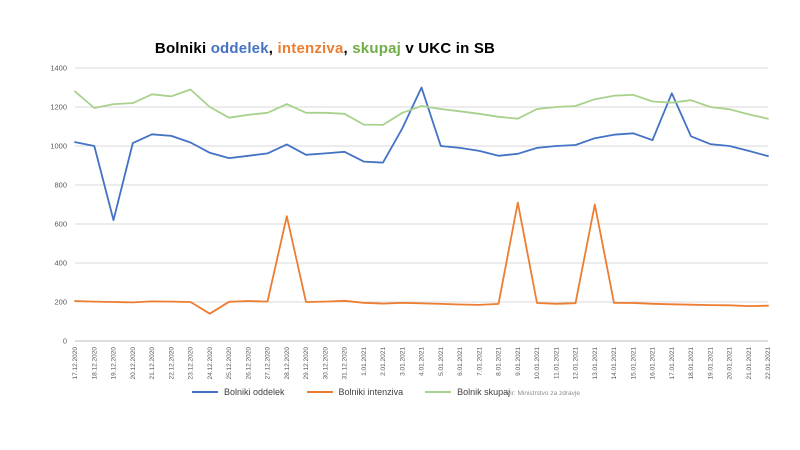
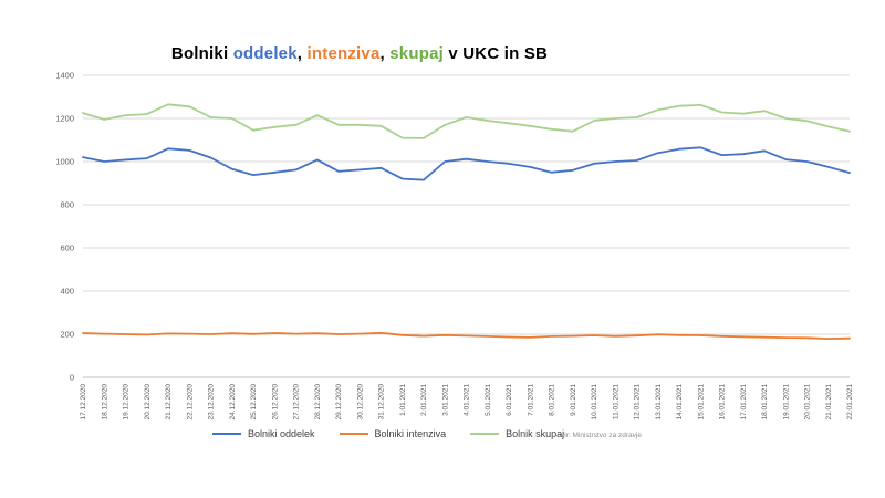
Bolnik skupaj/17.12.2020: 1280 -> 1220
Bolniki oddelek/19.12.2020: 620 -> 1010
Bolnik skupaj/23.12.2020: 1290 -> 1200
Bolniki intenziva/24.12.2020: 140 -> 200
Bolniki intenziva/28.12.2020: 640 -> 200
Bolniki oddelek/3.01.2021: 1090 -> 1000
Bolniki oddelek/4.01.2021: 1300 -> 1010
Bolniki intenziva/9.01.2021: 710 -> 190
Bolniki intenziva/13.01.2021: 700 -> 200
Bolniki oddelek/17.01.2021: 1270 -> 1040
